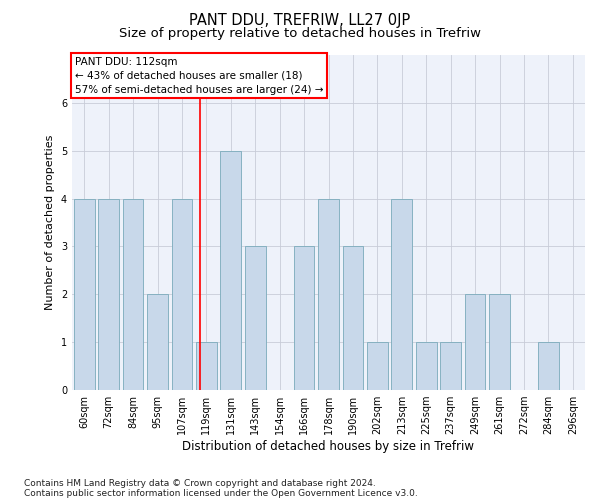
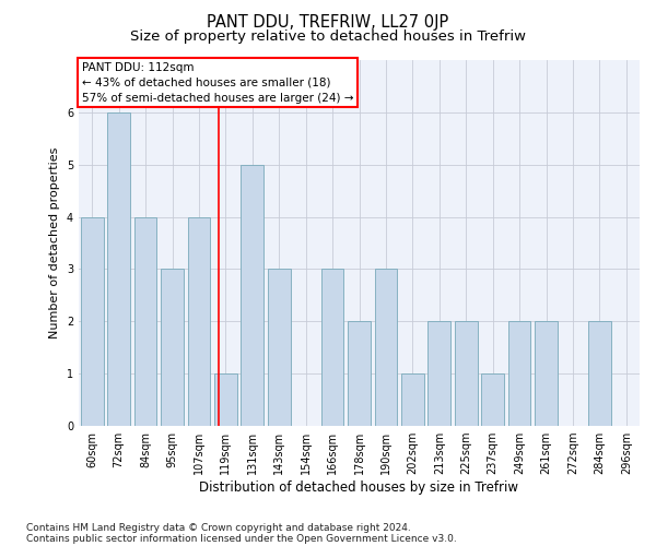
72sqm: 4 -> 6
95sqm: 2 -> 3
178sqm: 4 -> 2
213sqm: 4 -> 2
225sqm: 1 -> 2
284sqm: 1 -> 2
